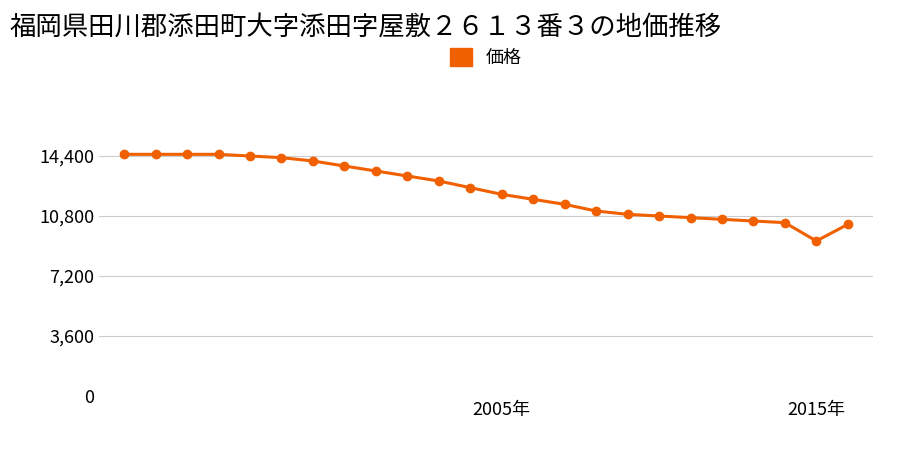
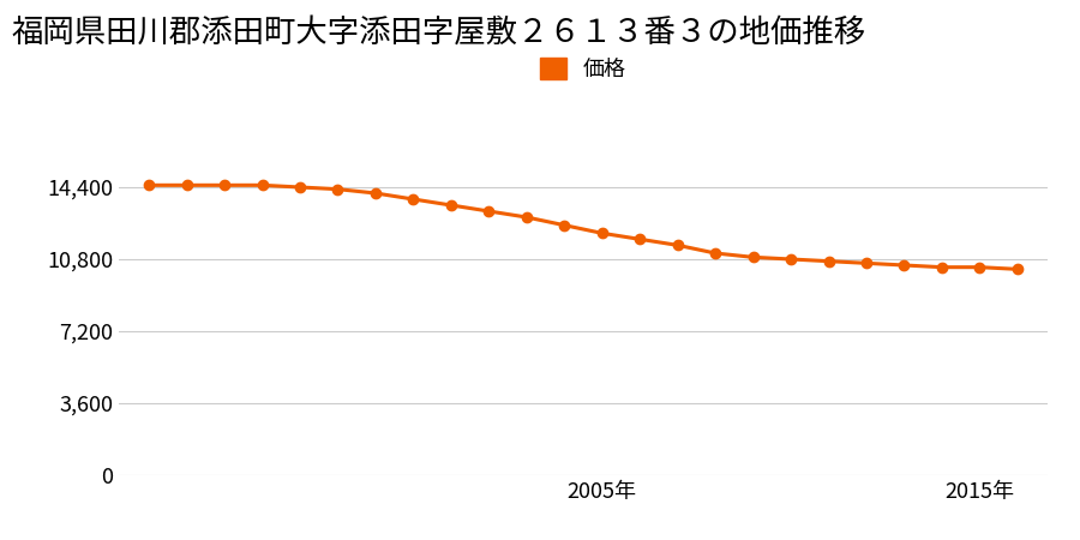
2015年: 9,300 -> 10,400
